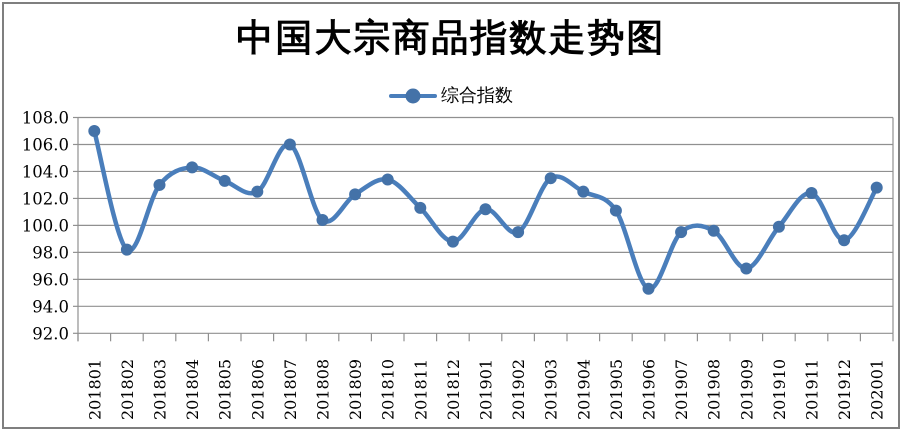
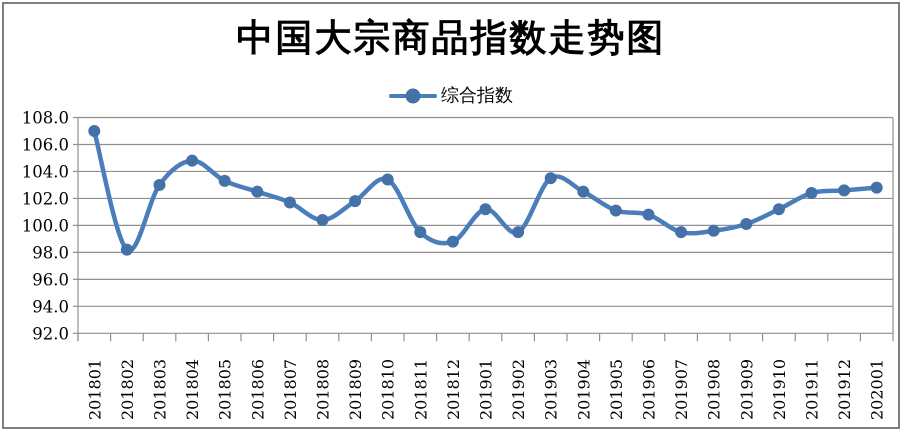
201804: 104.3 -> 104.8
201807: 106.0 -> 101.7
201809: 102.3 -> 101.8
201811: 101.3 -> 99.5
201906: 95.3 -> 100.8
201909: 96.8 -> 100.1
201910: 99.9 -> 101.2
201912: 98.9 -> 102.6
